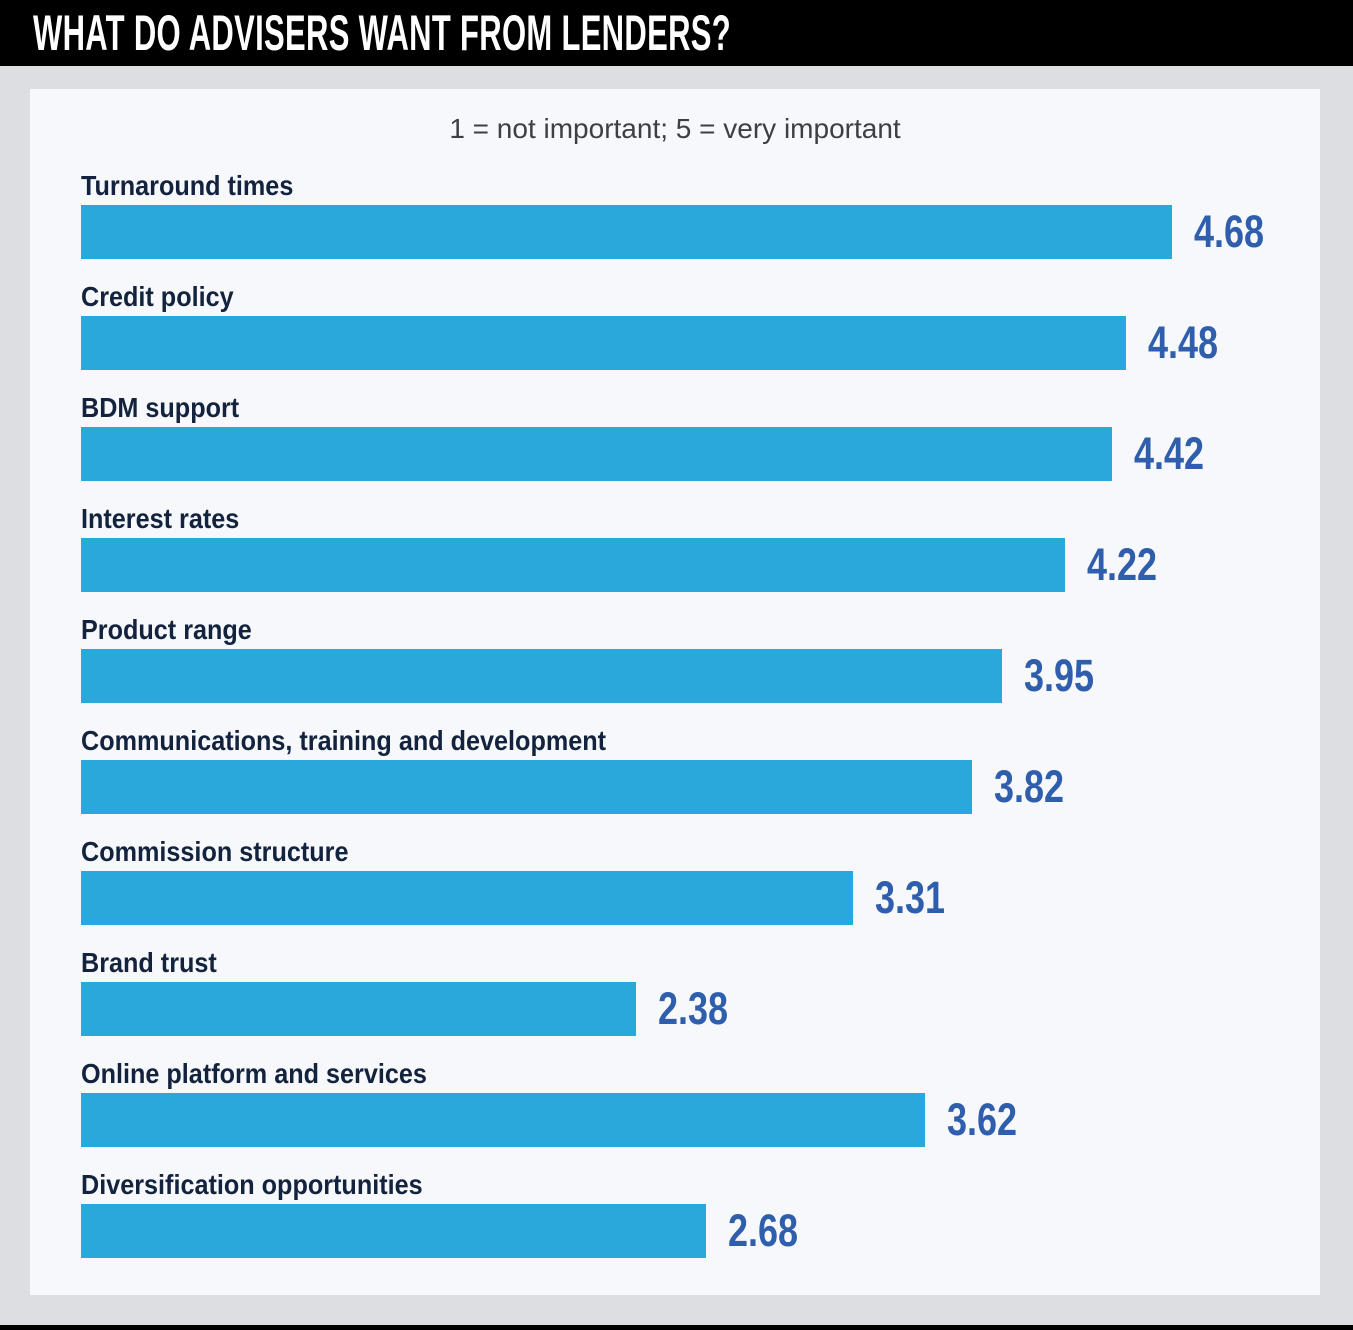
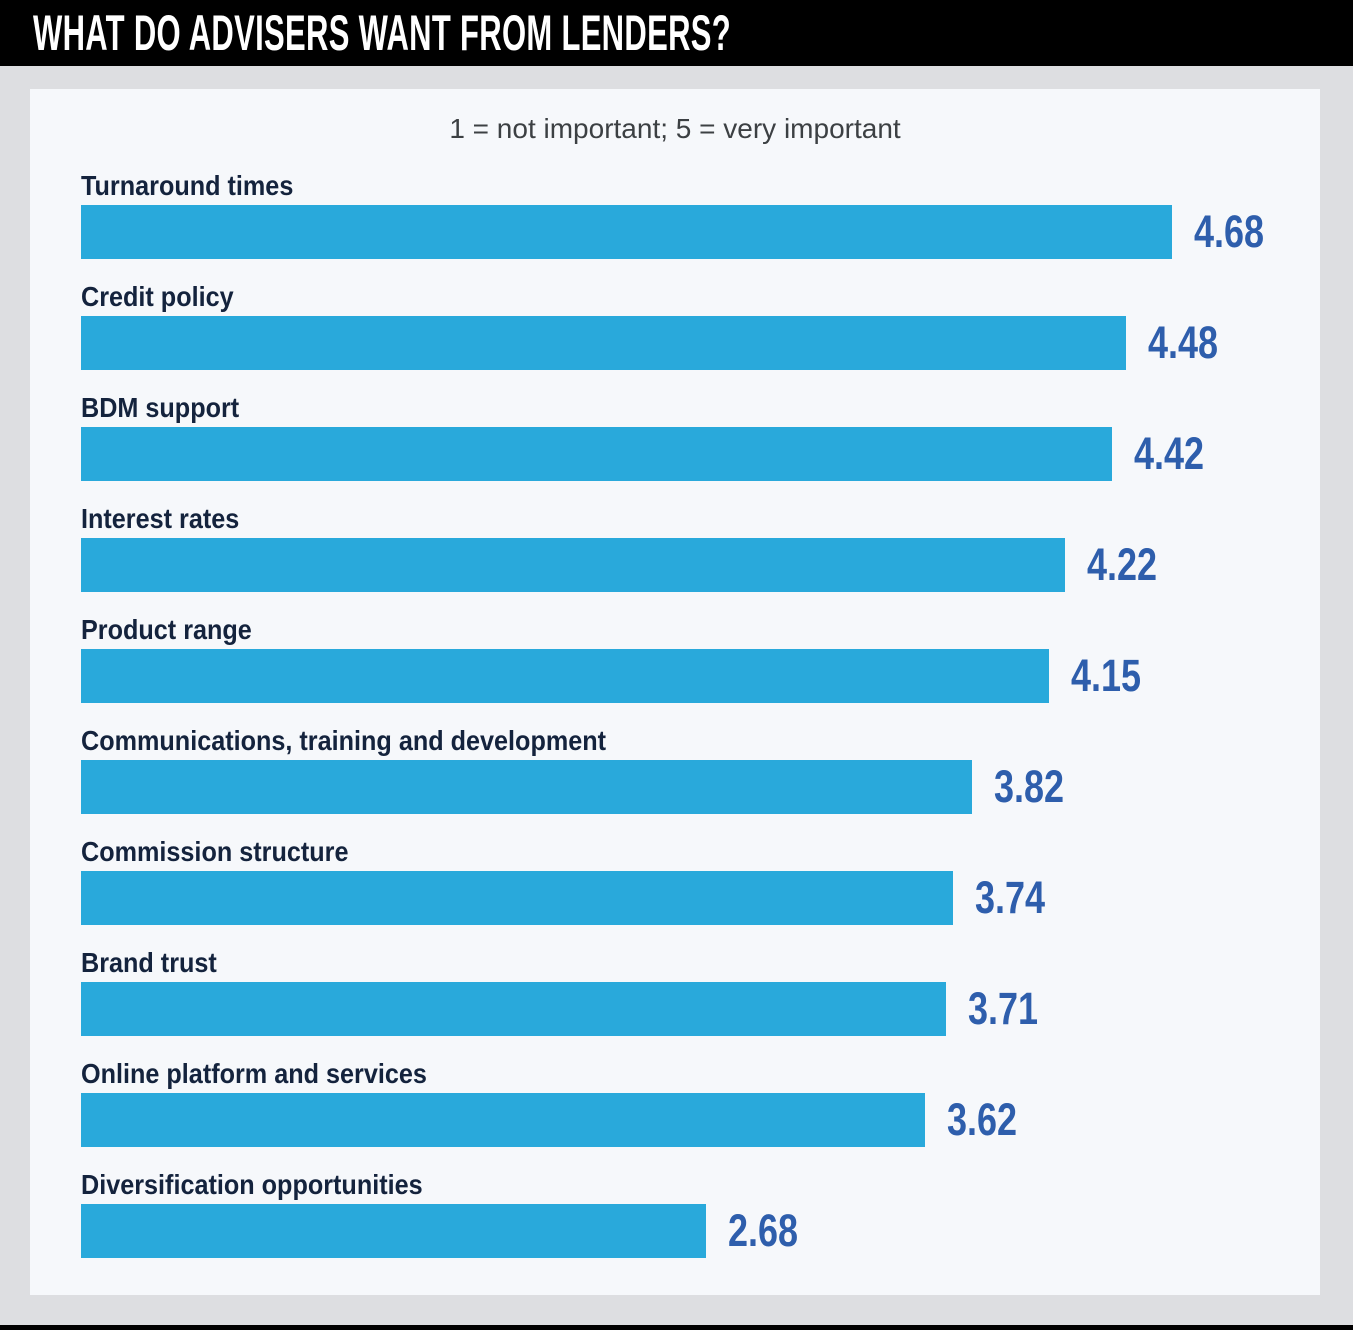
Product range: 3.95 -> 4.15
Commission structure: 3.31 -> 3.74
Brand trust: 2.38 -> 3.71
